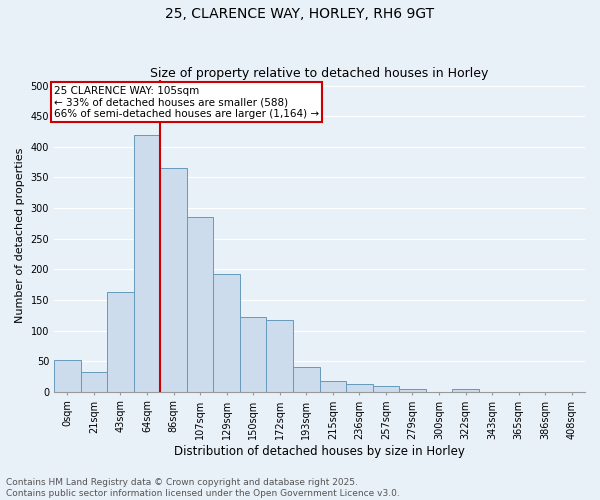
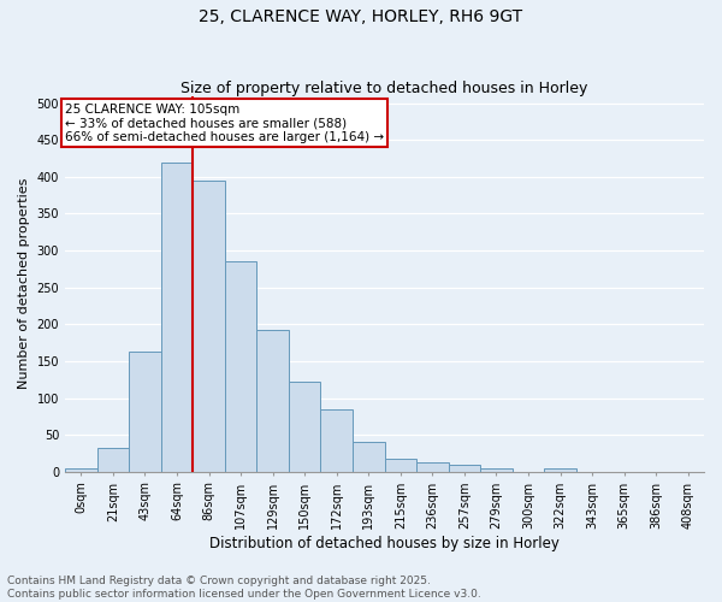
0sqm: 52 -> 5
86sqm: 366 -> 395
172sqm: 118 -> 85
